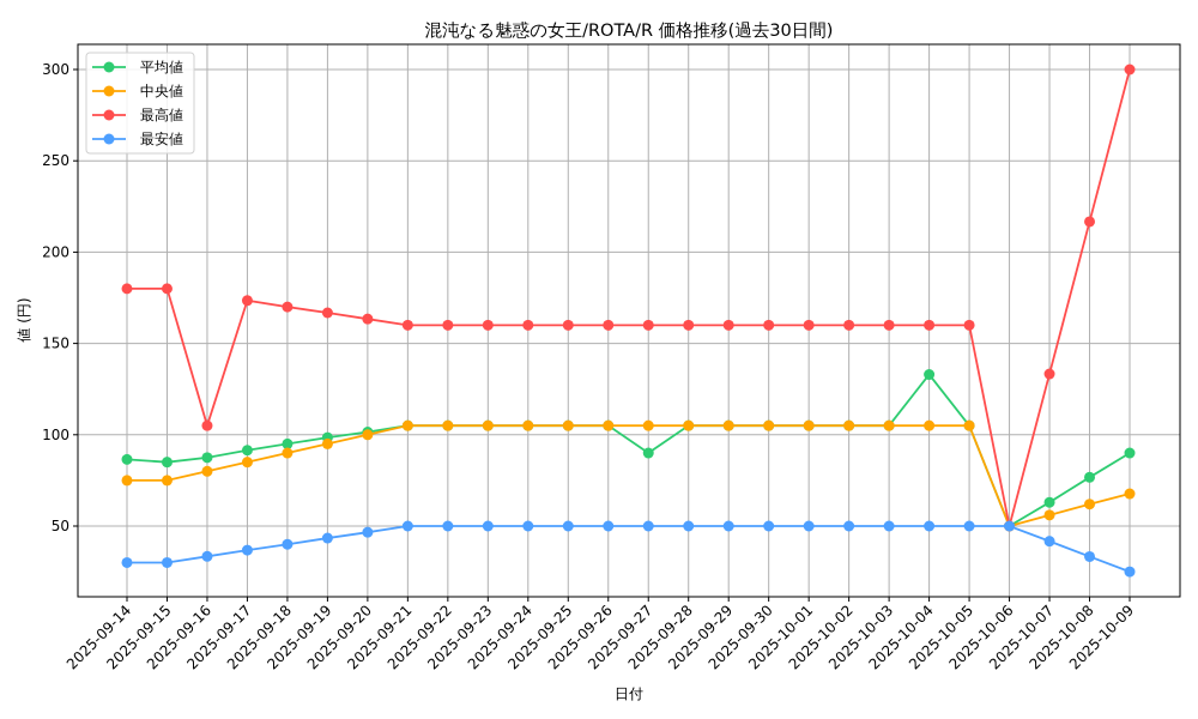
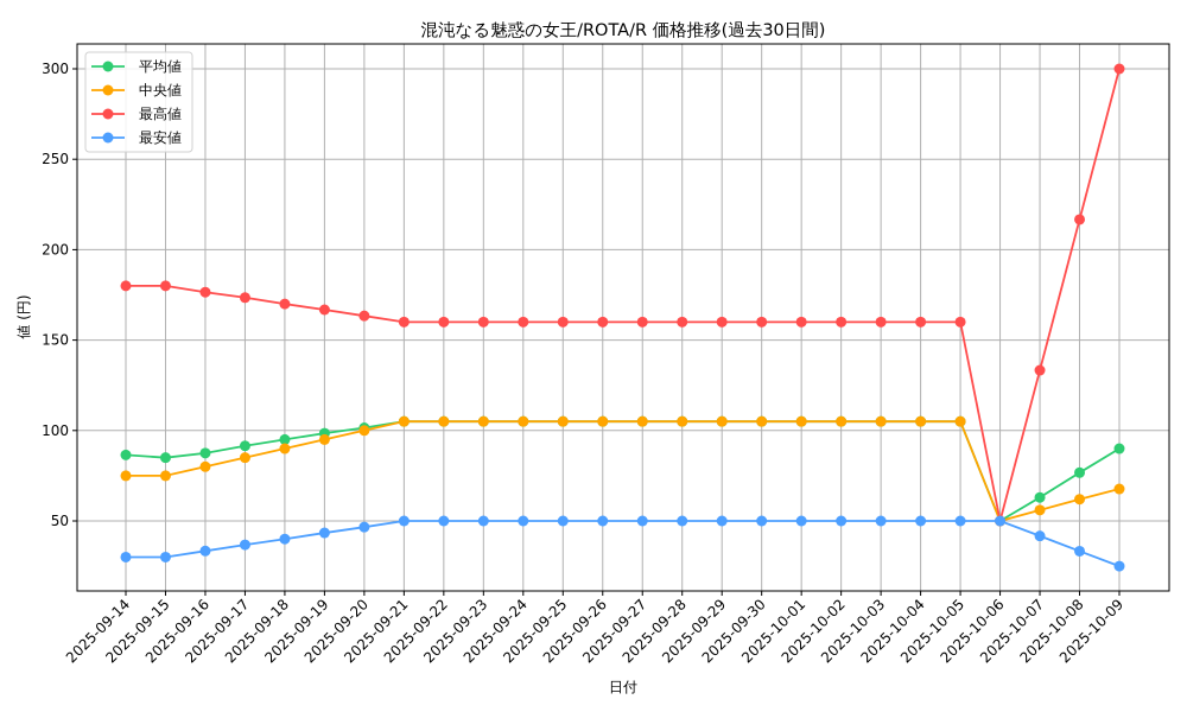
最高値/2025-09-16: 105 -> 176
平均値/2025-09-27: 90 -> 105
平均値/2025-10-04: 133 -> 105
